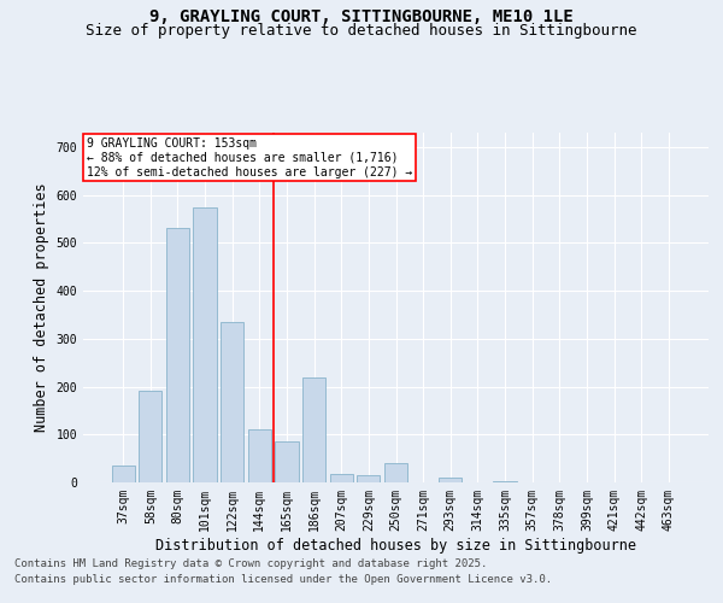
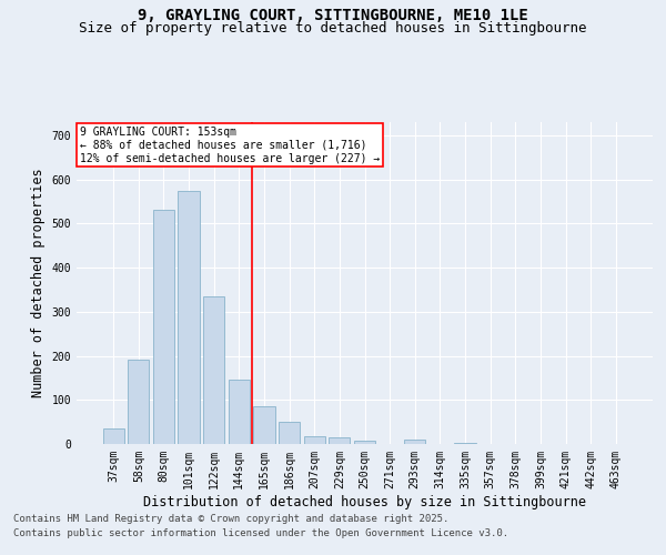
144sqm: 110 -> 145
186sqm: 220 -> 50
250sqm: 40 -> 8
